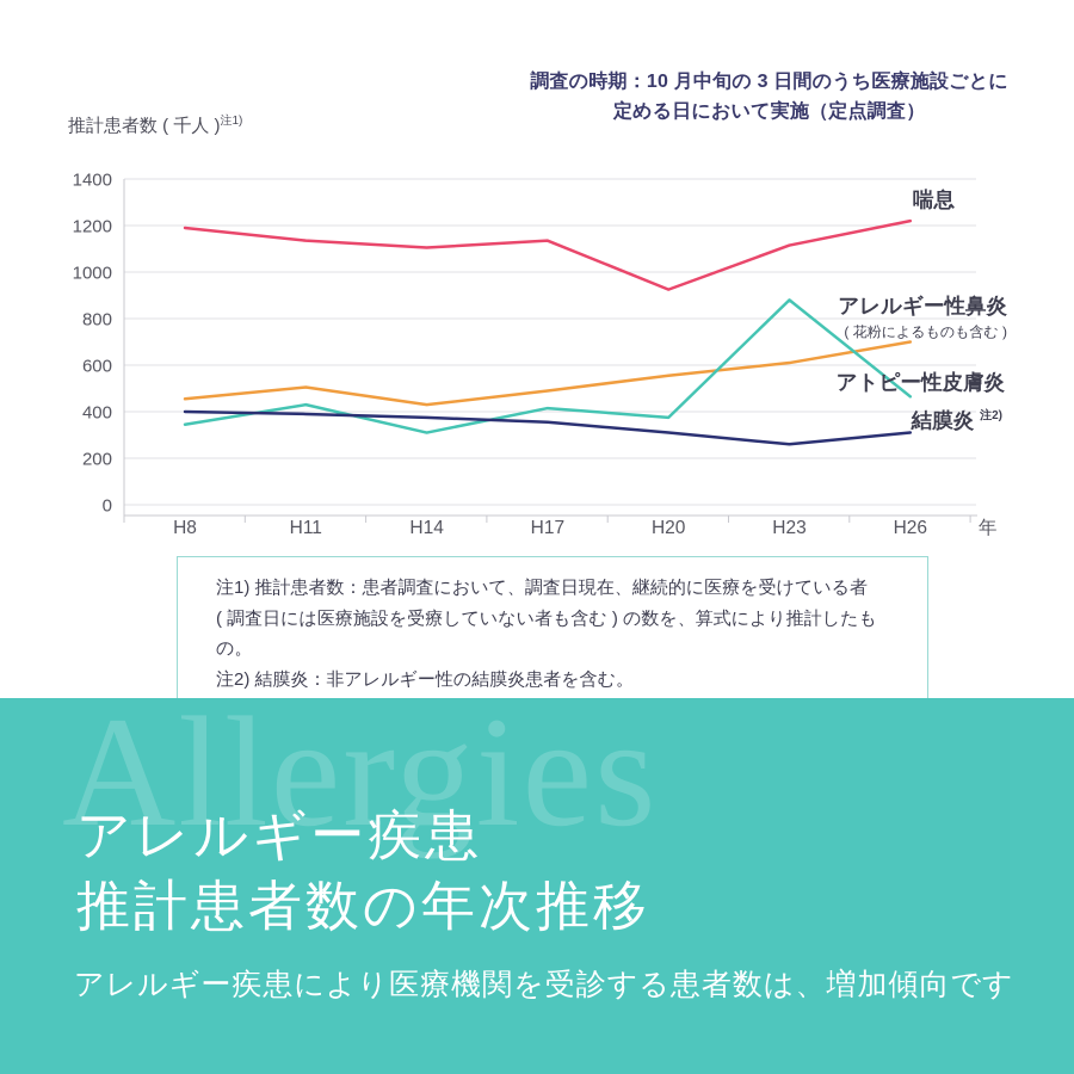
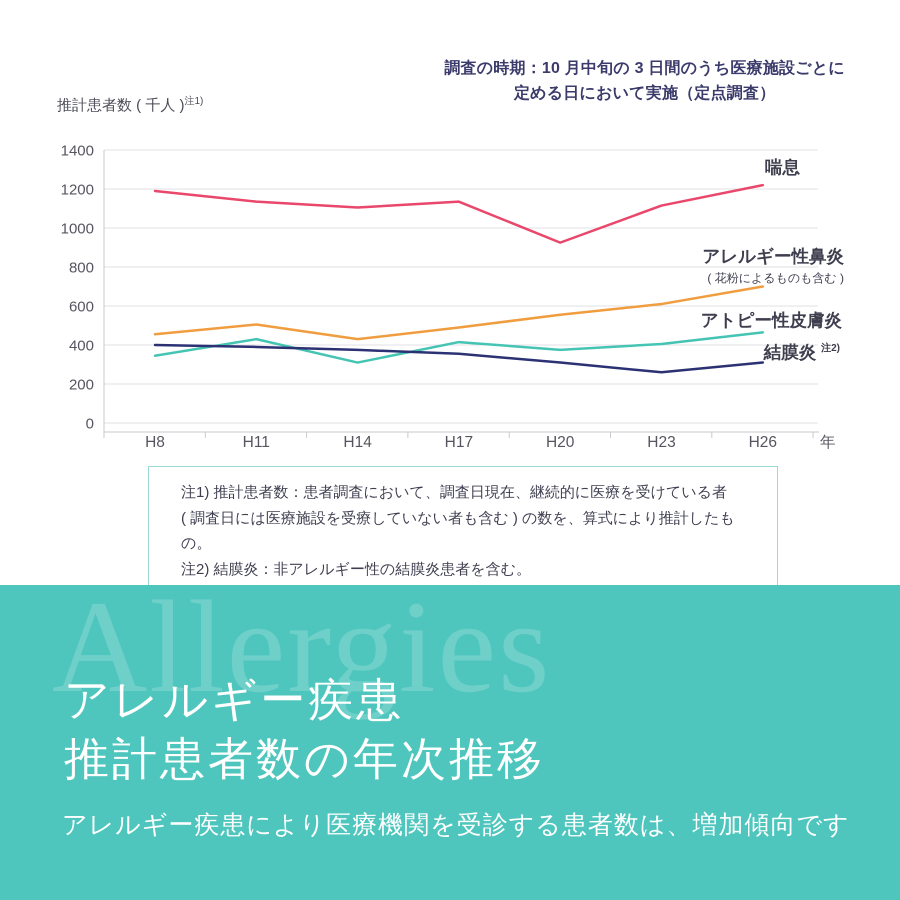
アトピー性皮膚炎/H23: 880 -> 400
